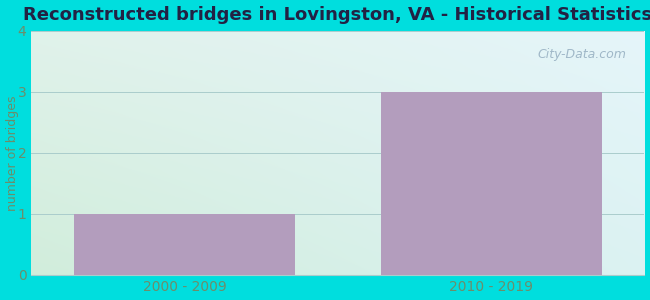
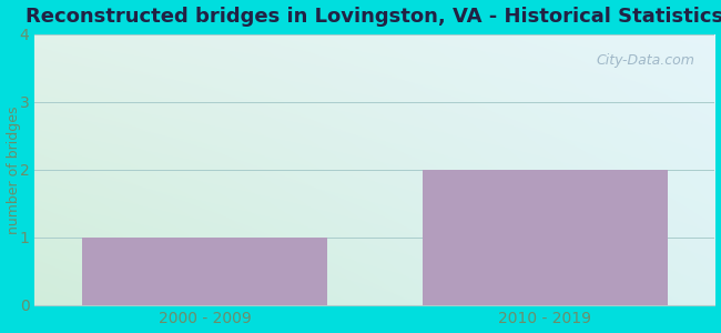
2010 - 2019: 3 -> 2
